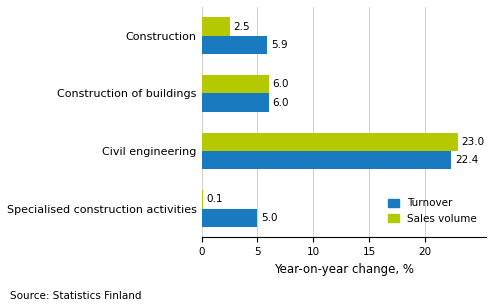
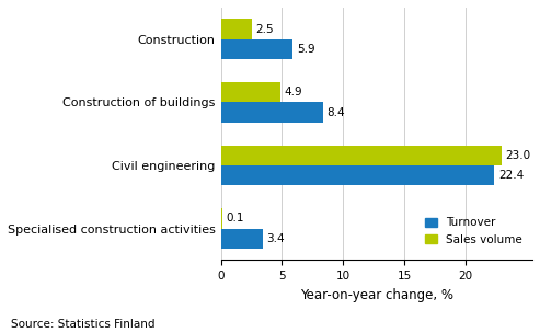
Sales volume/Construction of buildings: 6.0 -> 4.9
Turnover/Construction of buildings: 6.0 -> 8.4
Turnover/Specialised construction activities: 5.0 -> 3.4
